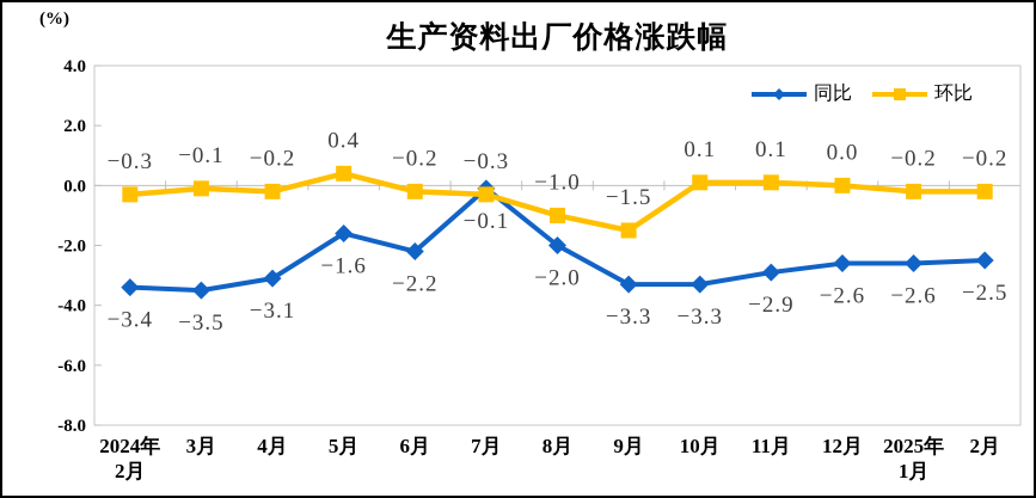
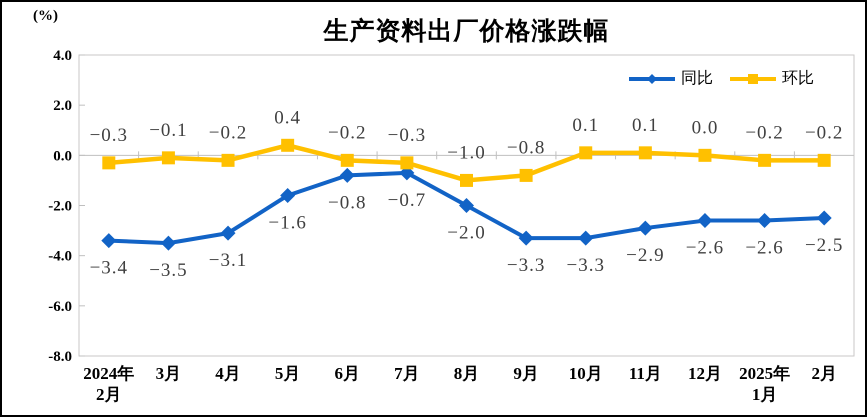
同比/6月: −2.2 -> −0.8
同比/7月: −0.1 -> −0.7
环比/9月: −1.5 -> −0.8
